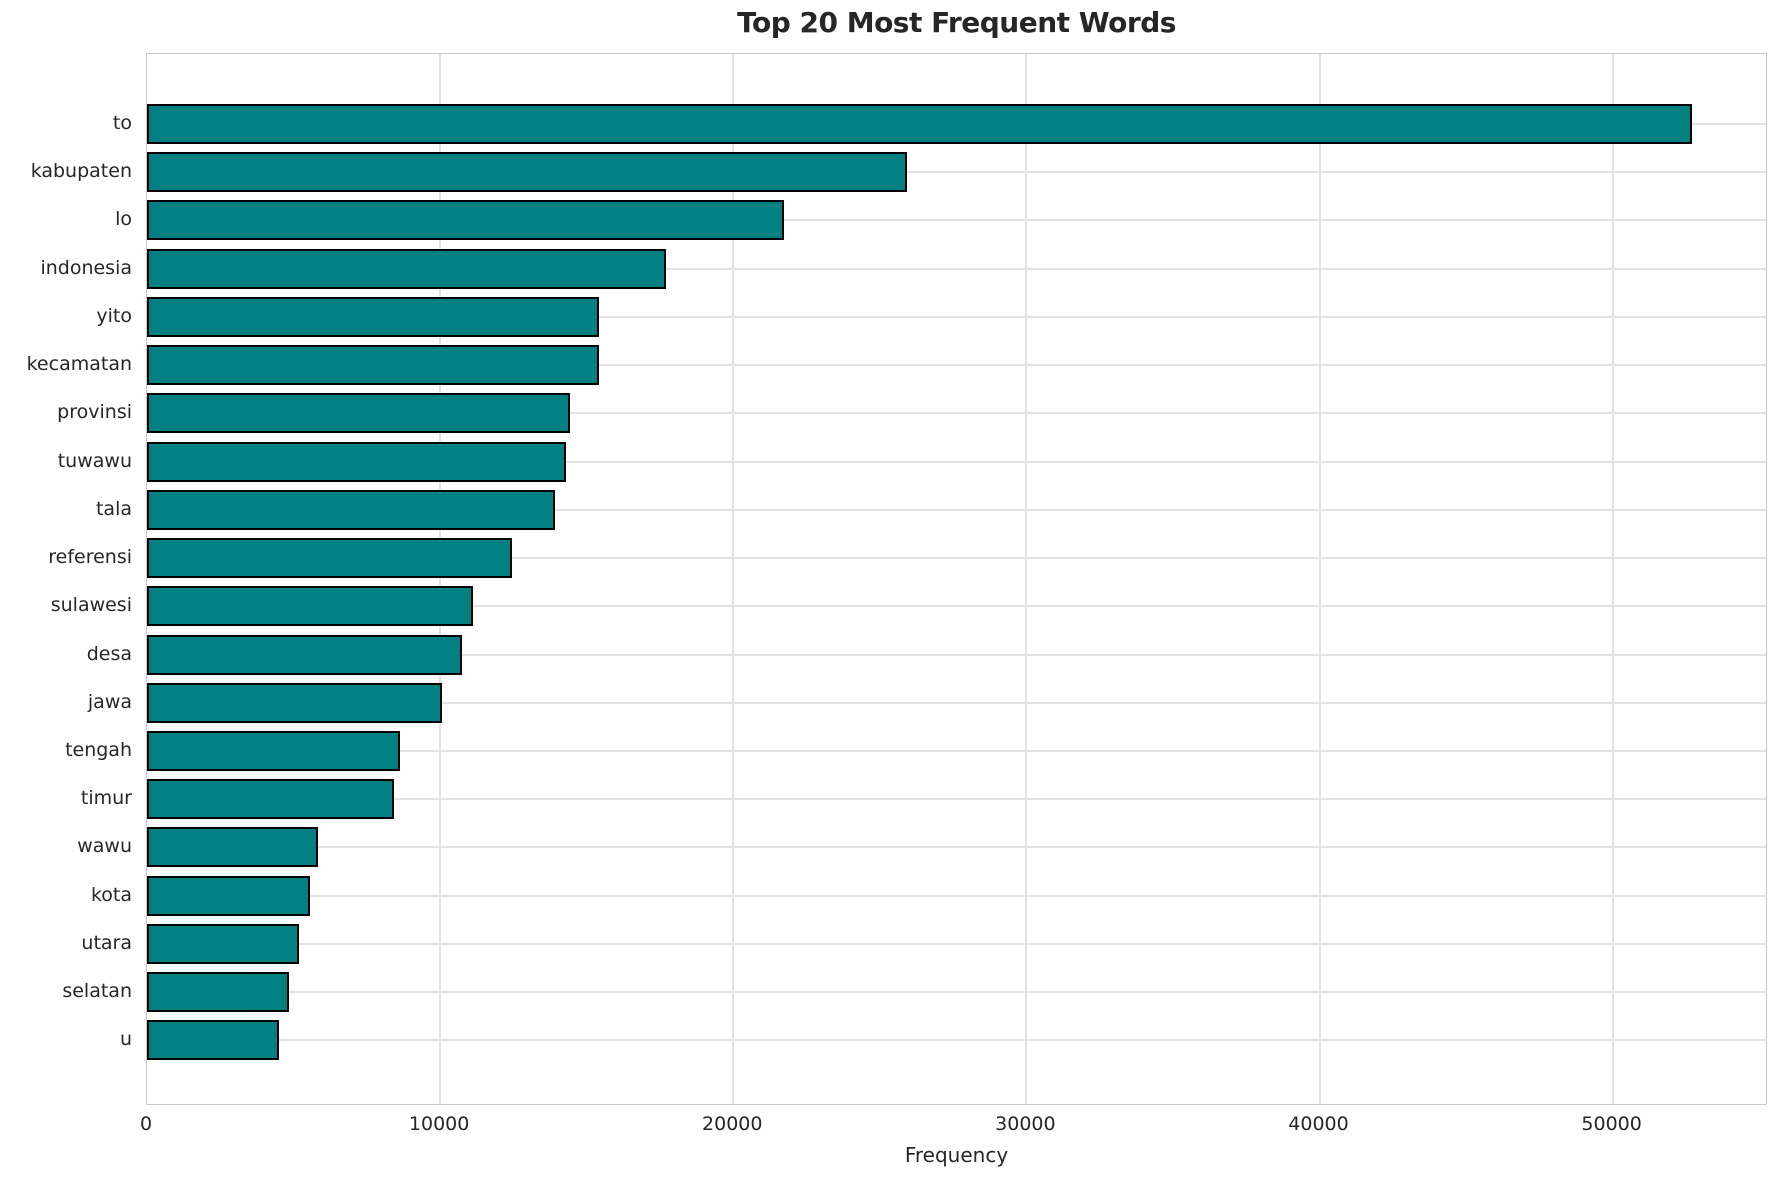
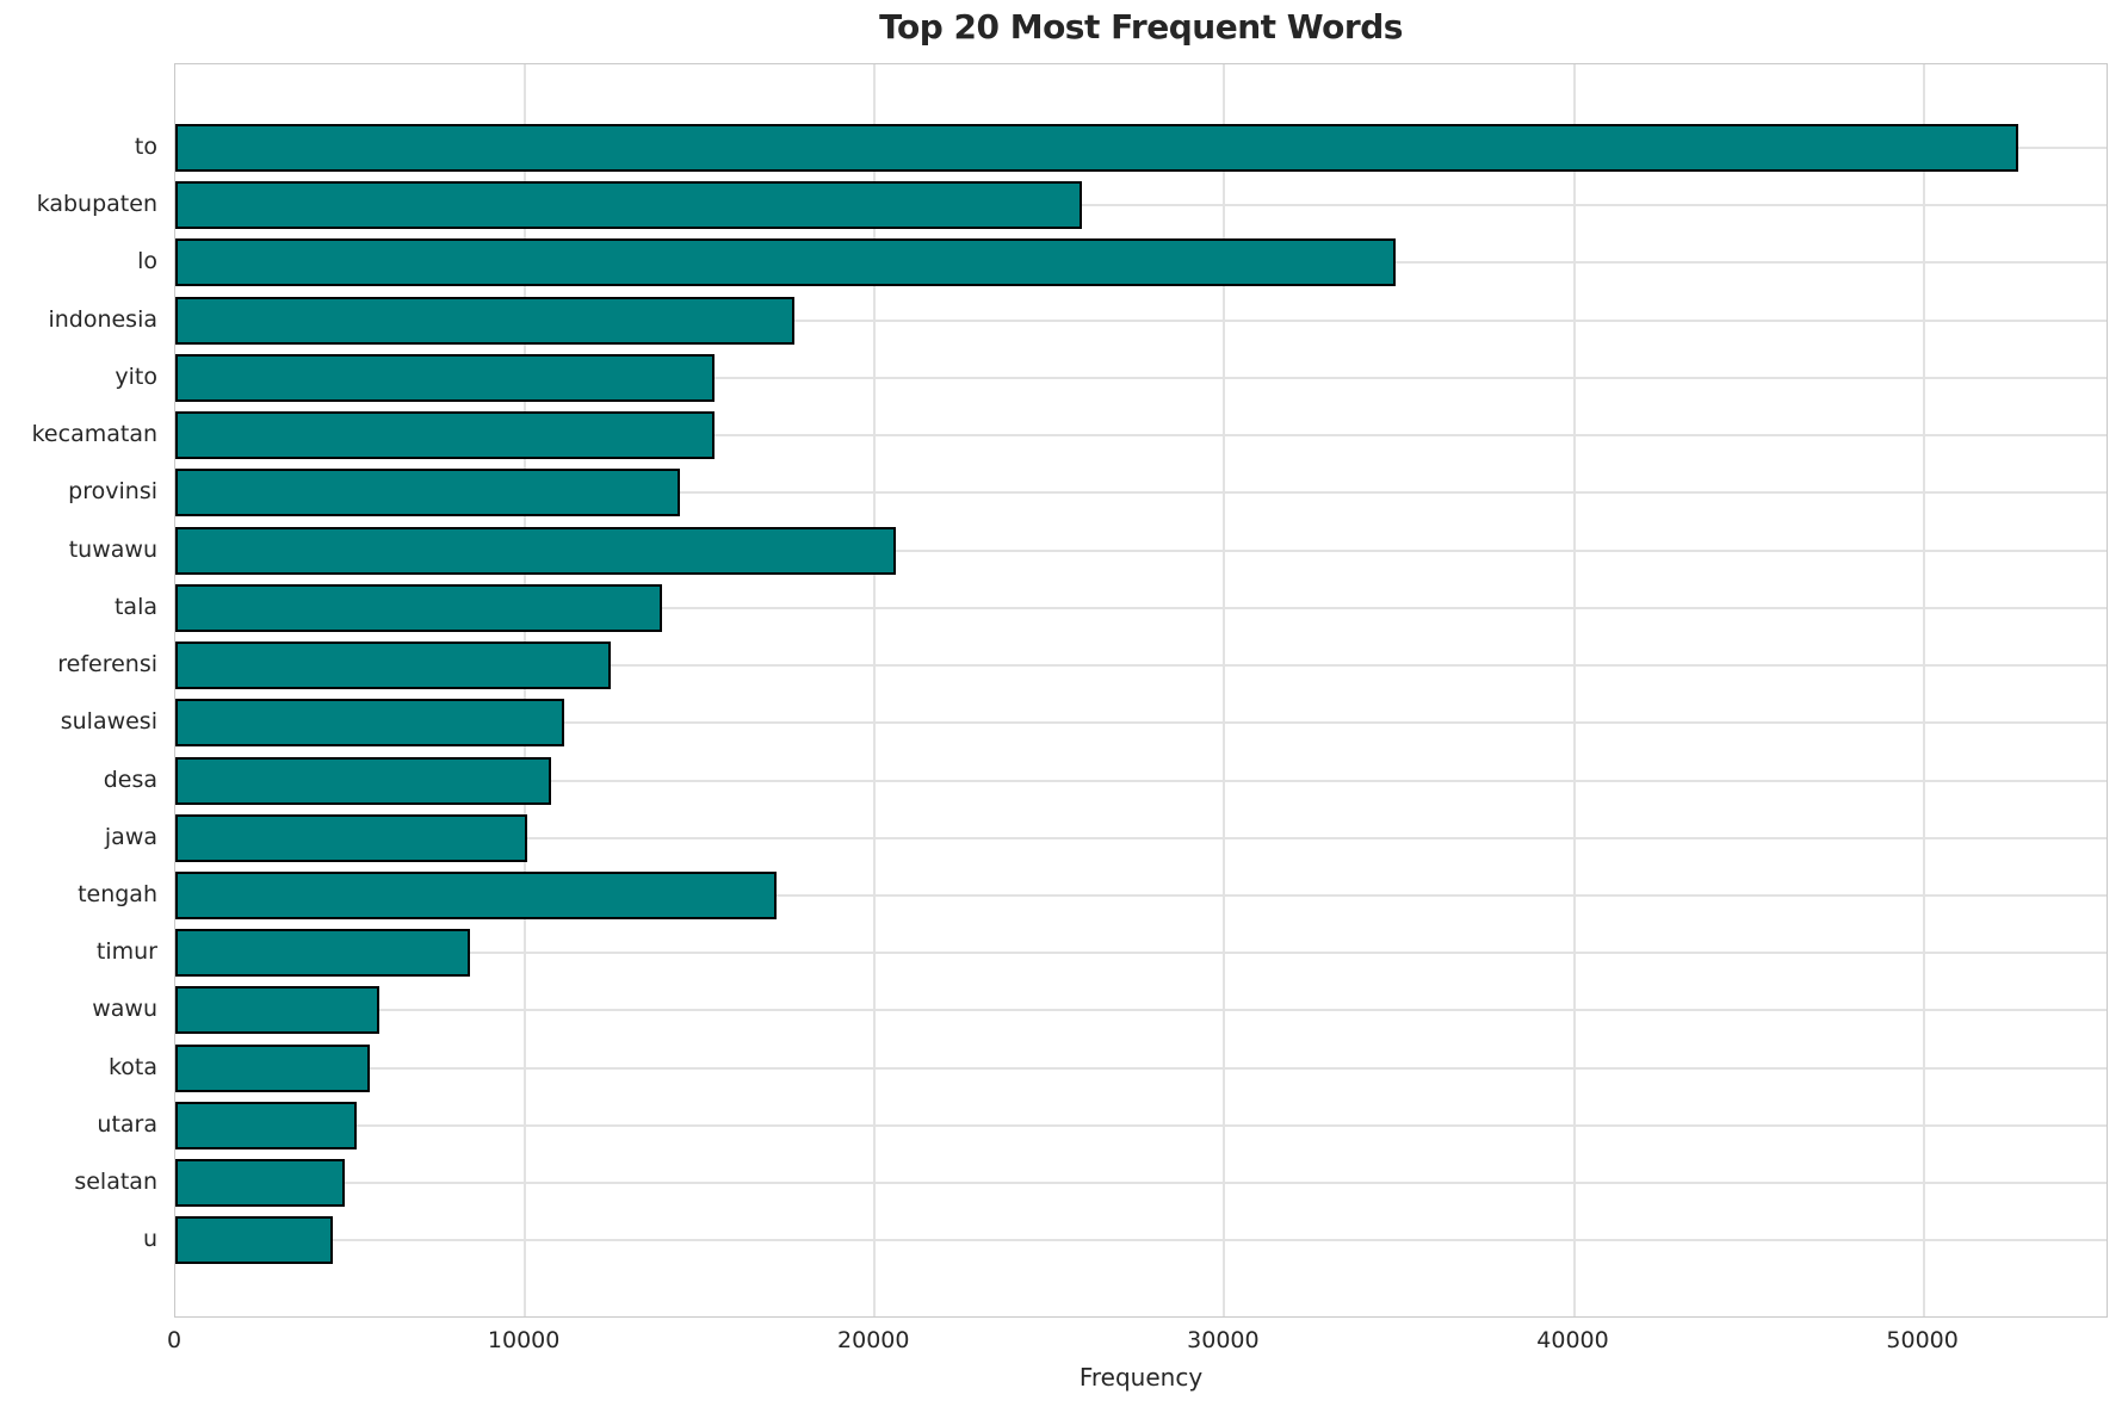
lo: 21700 -> 34900
tuwawu: 14300 -> 20600
tengah: 8600 -> 17200
